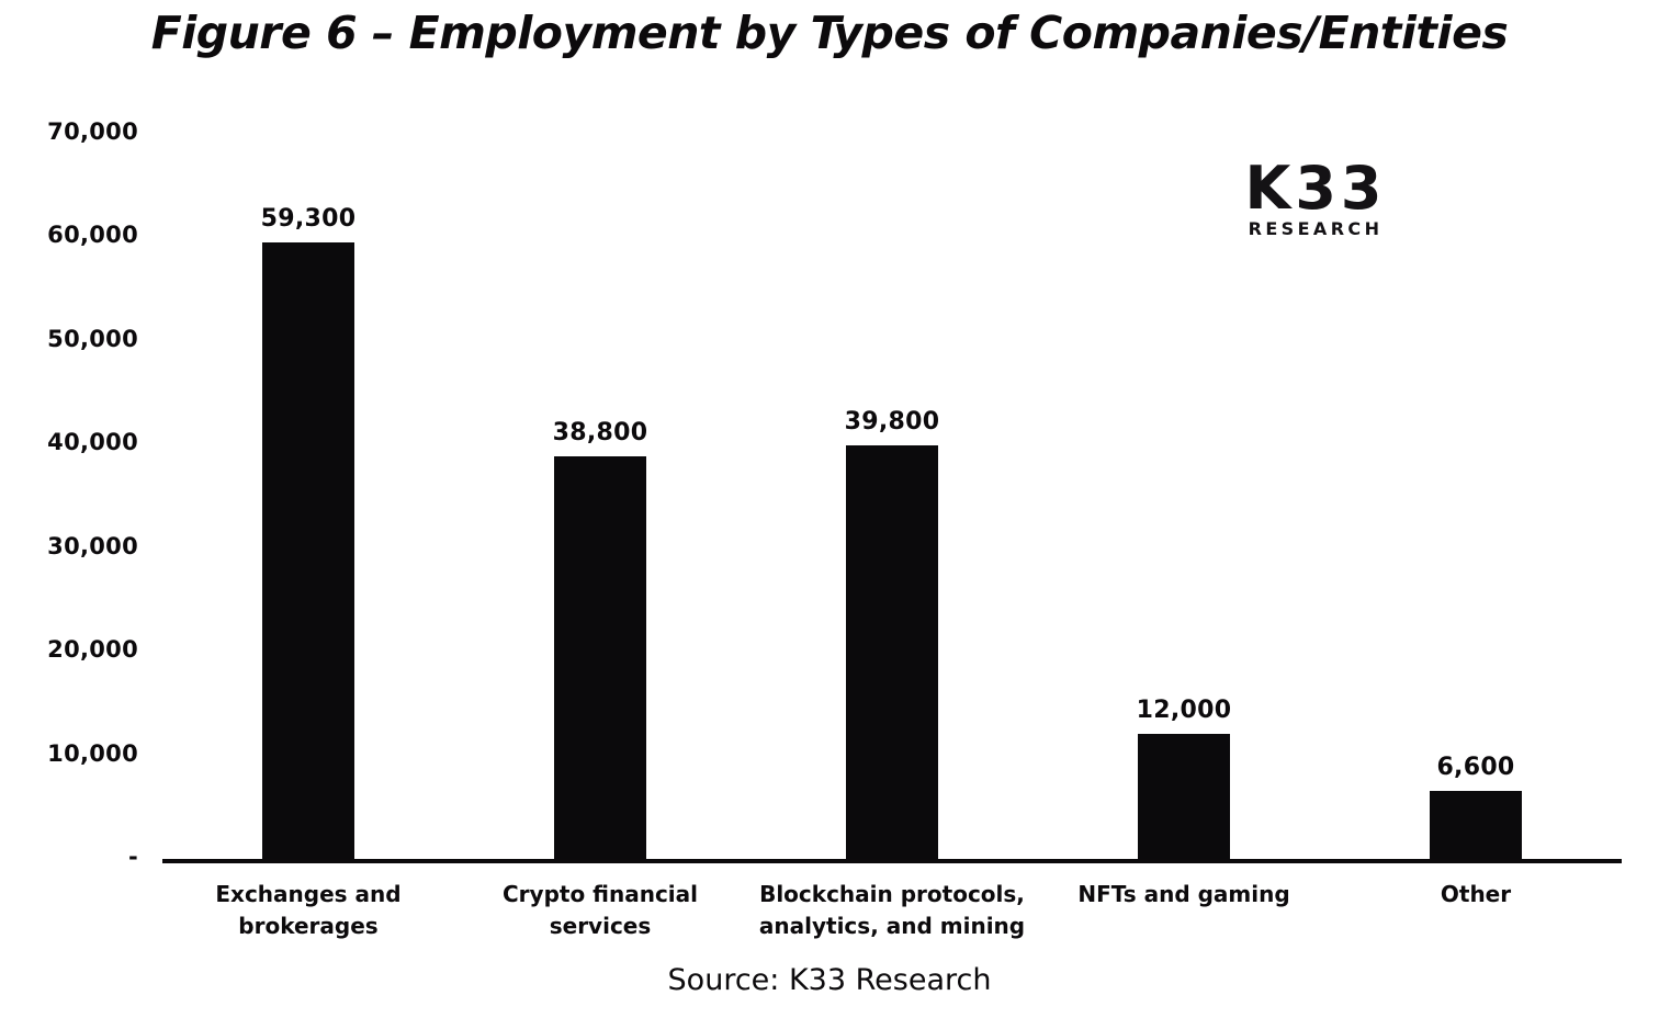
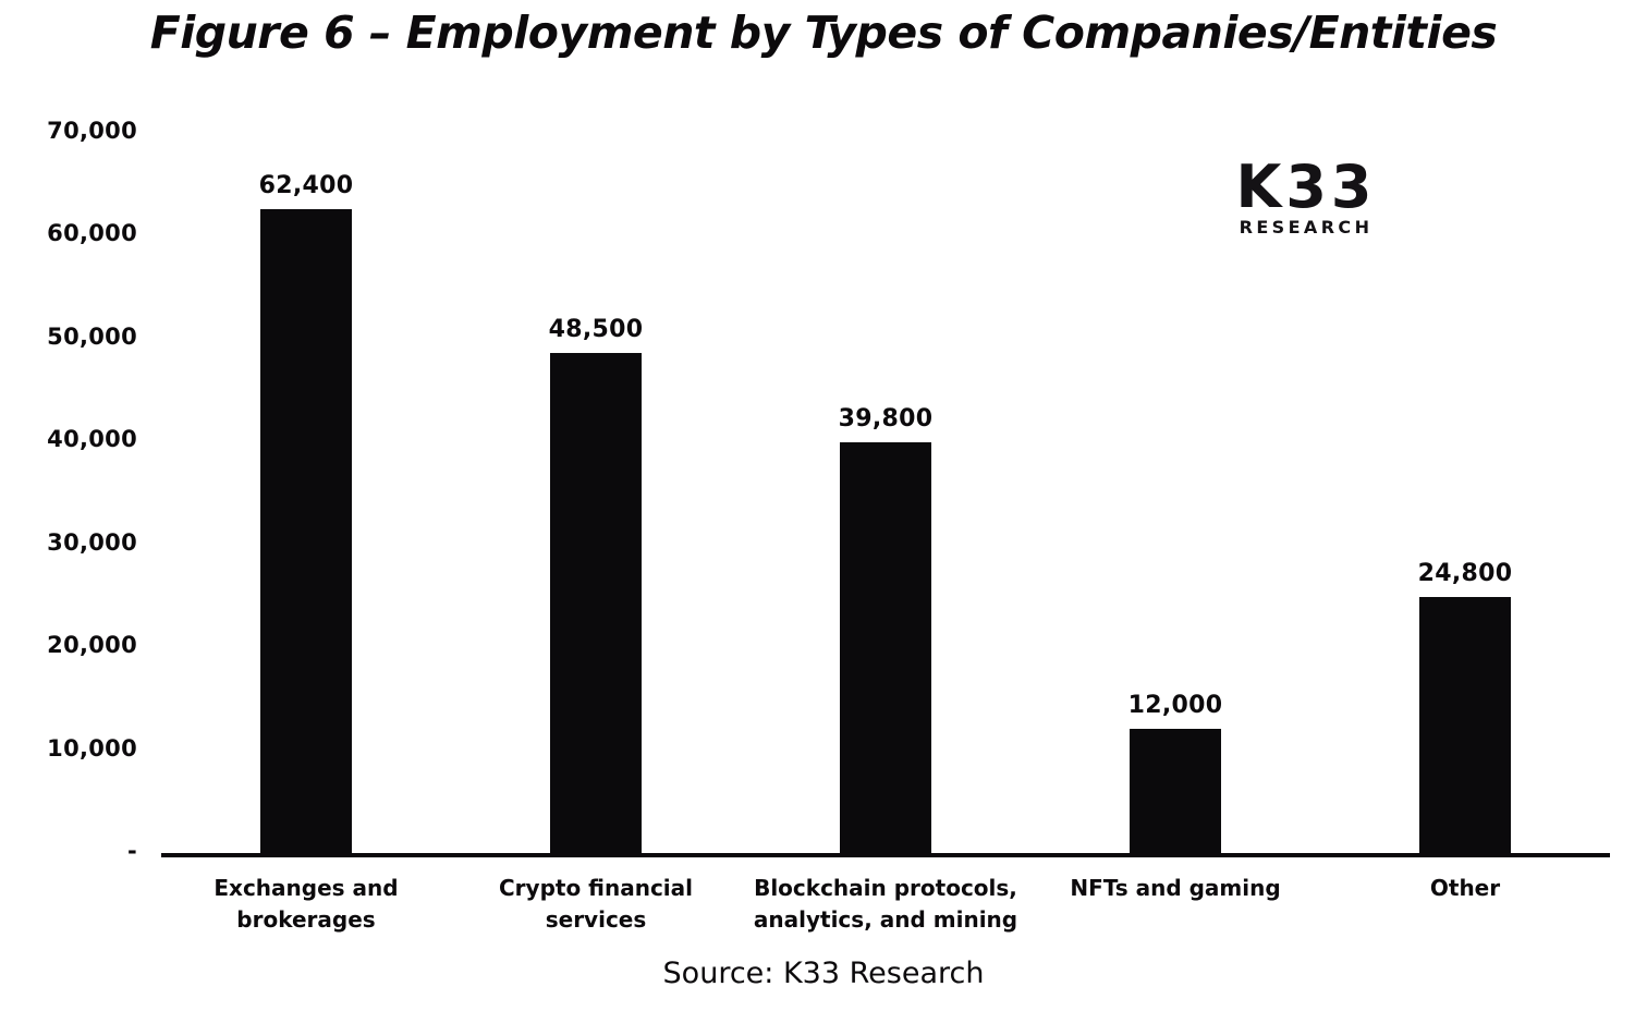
Exchanges and brokerages: 59,300 -> 62,400
Crypto financial services: 38,800 -> 48,500
Other: 6,600 -> 24,800
